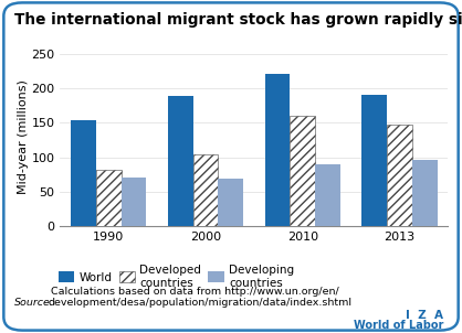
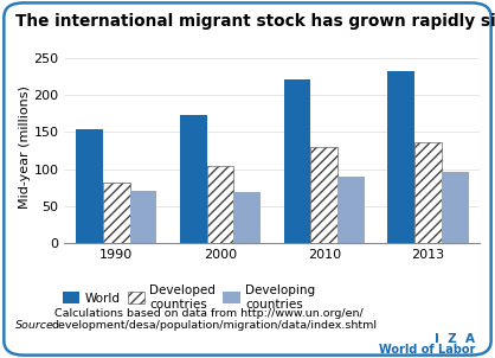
World/2000: 188 -> 173
Developed countries/2010: 160 -> 130
World/2013: 190 -> 232
Developed countries/2013: 148 -> 136
